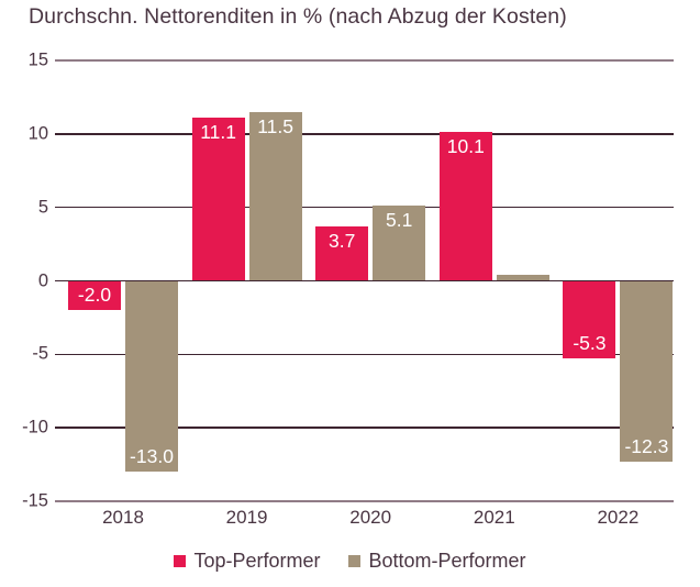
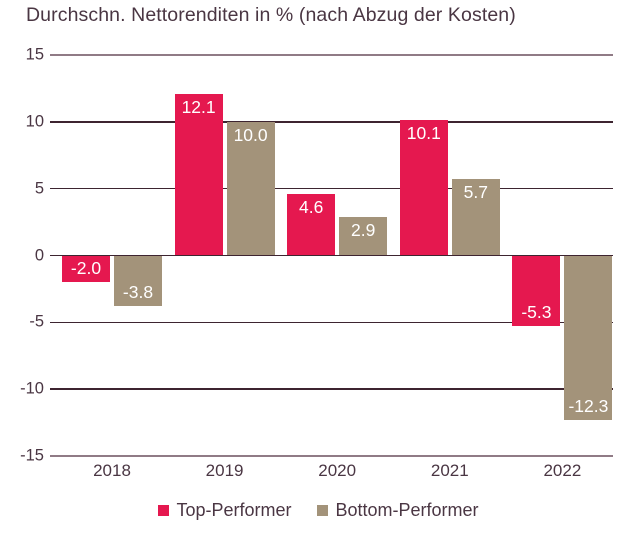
Bottom-Performer/2018: -13.0 -> -3.8
Top-Performer/2019: 11.1 -> 12.1
Bottom-Performer/2019: 11.5 -> 10.0
Top-Performer/2020: 3.7 -> 4.6
Bottom-Performer/2020: 5.1 -> 2.9
Bottom-Performer/2021: 0.4 -> 5.7
